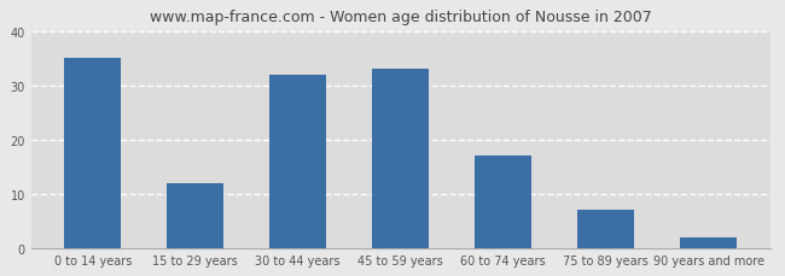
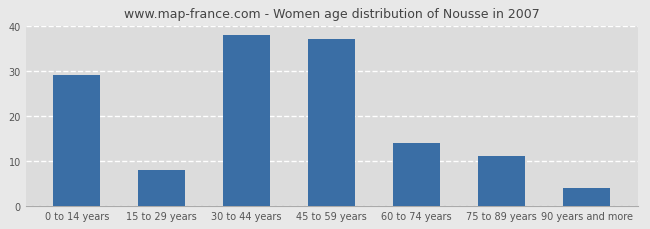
0 to 14 years: 35 -> 29
15 to 29 years: 12 -> 8
30 to 44 years: 32 -> 38
45 to 59 years: 33 -> 37
60 to 74 years: 17 -> 14
75 to 89 years: 7 -> 11
90 years and more: 2 -> 4
